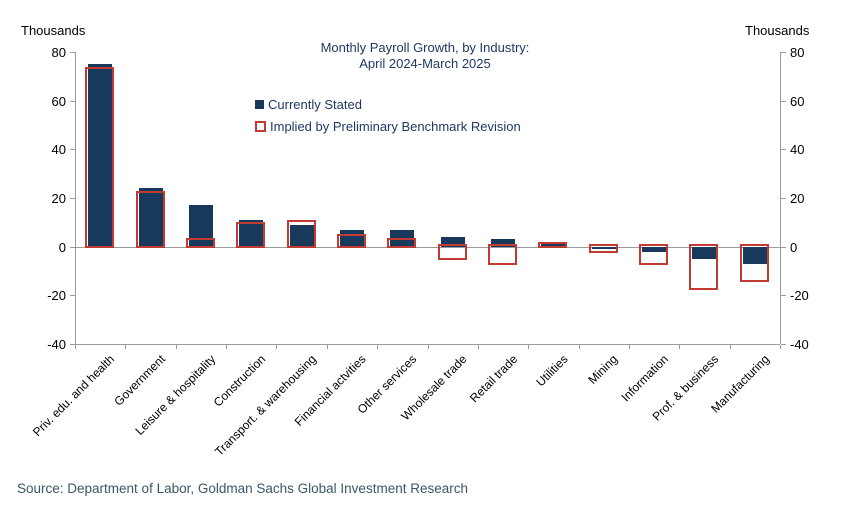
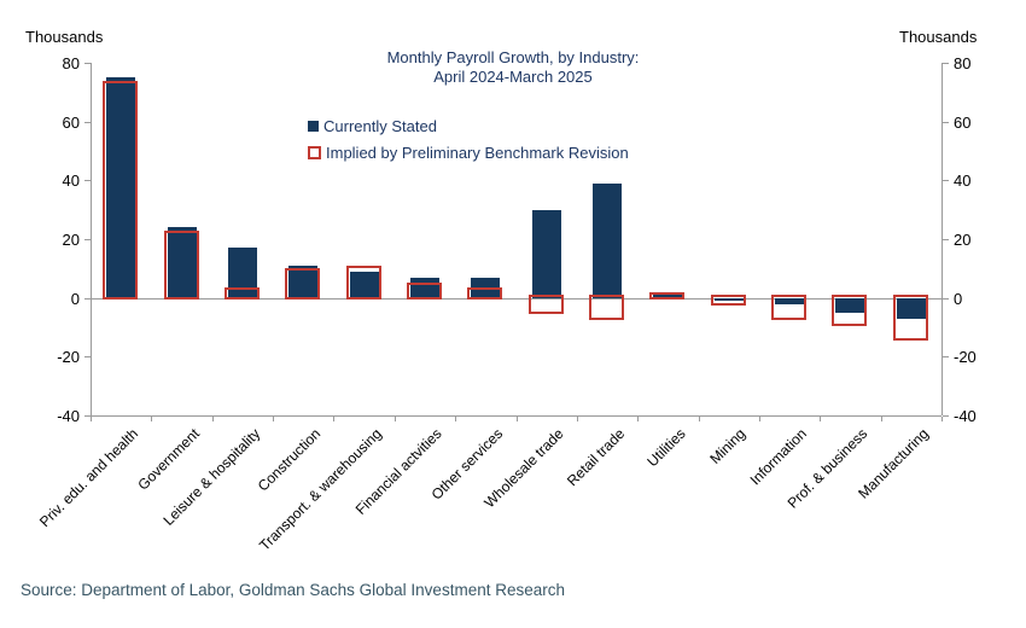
Currently Stated/Wholesale trade: 4 -> 30
Currently Stated/Retail trade: 3 -> 39
Implied by Preliminary Benchmark Revision/Prof. & business: -17 -> -9
